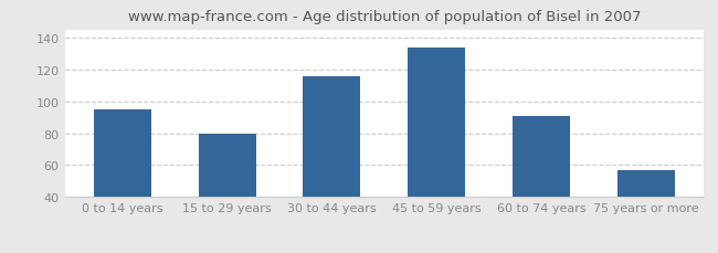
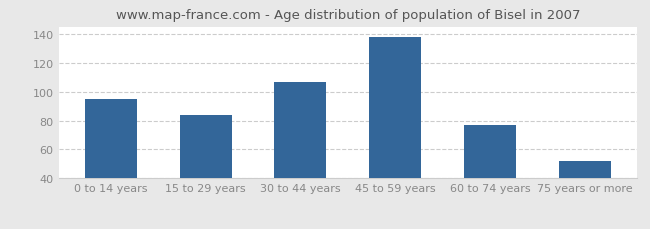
15 to 29 years: 80 -> 84
30 to 44 years: 116 -> 107
45 to 59 years: 134 -> 138
60 to 74 years: 91 -> 77
75 years or more: 57 -> 52
